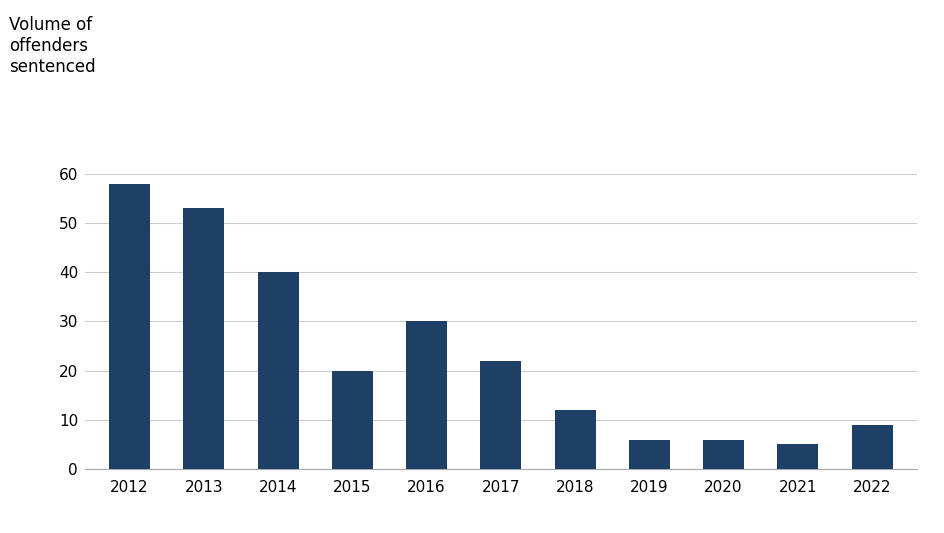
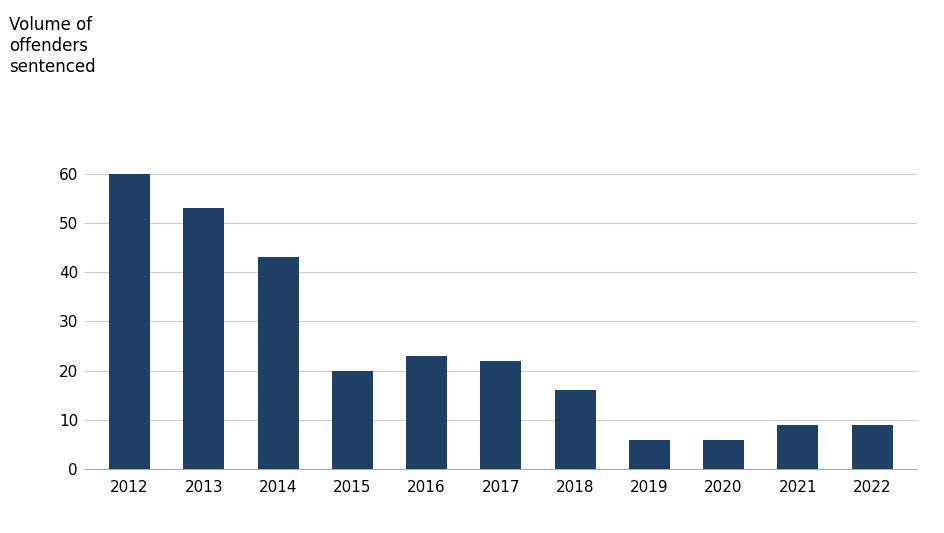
2012: 58 -> 60
2014: 40 -> 43
2016: 30 -> 23
2018: 12 -> 16
2021: 5 -> 9
